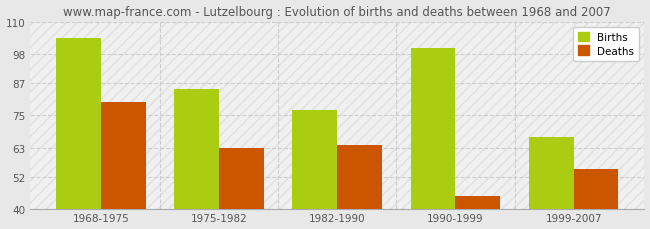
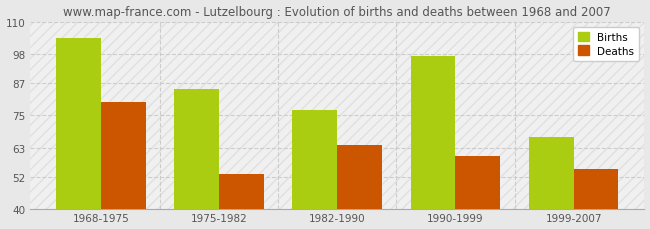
Deaths/1975-1982: 63 -> 53
Births/1990-1999: 100 -> 97
Deaths/1990-1999: 45 -> 60
